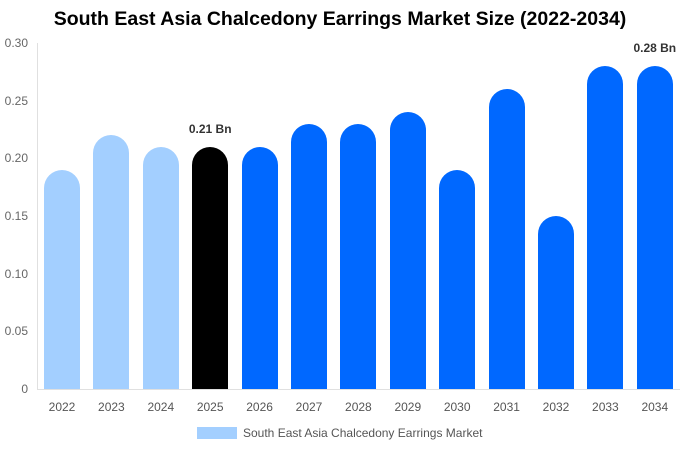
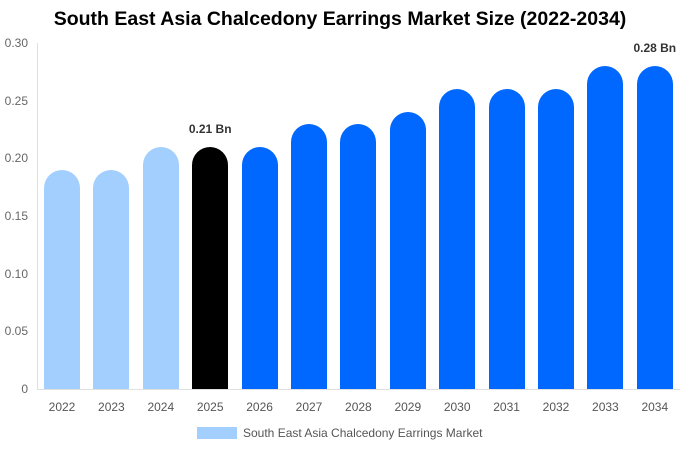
2023: 0.22 -> 0.19
2030: 0.19 -> 0.26
2032: 0.15 -> 0.26
